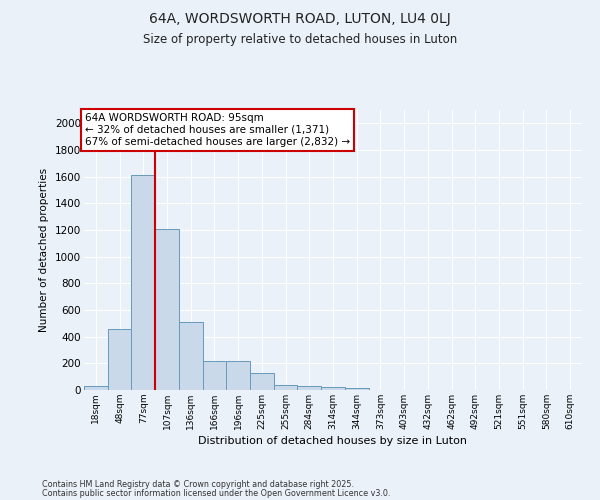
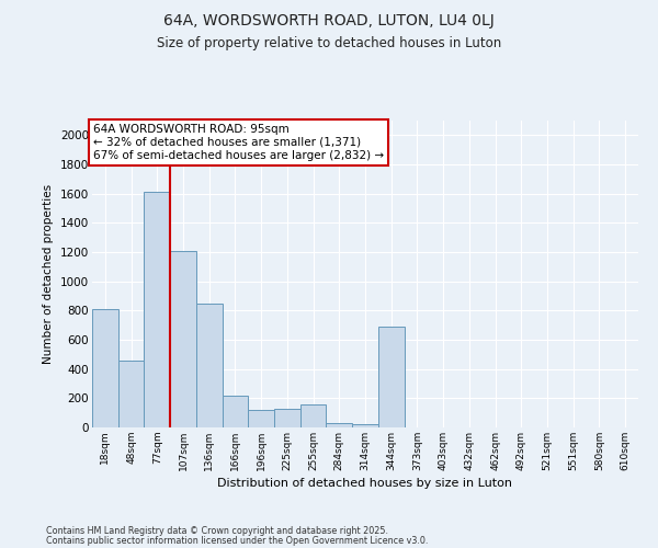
18sqm: 30 -> 810
136sqm: 510 -> 850
196sqm: 220 -> 120
255sqm: 40 -> 160
344sqm: 20 -> 690
